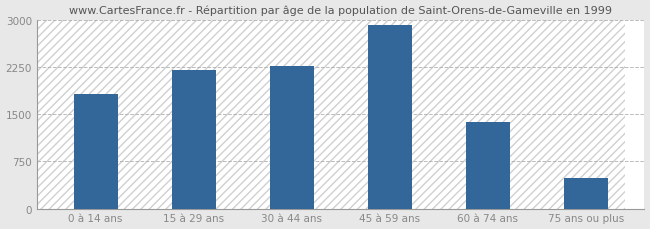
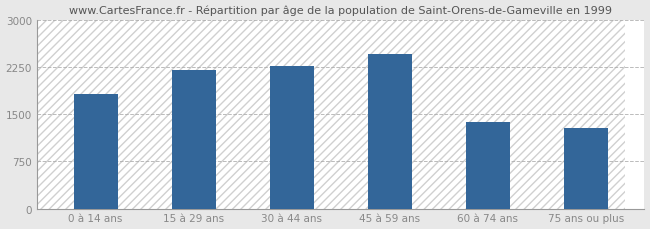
45 à 59 ans: 2920 -> 2460
75 ans ou plus: 490 -> 1280
